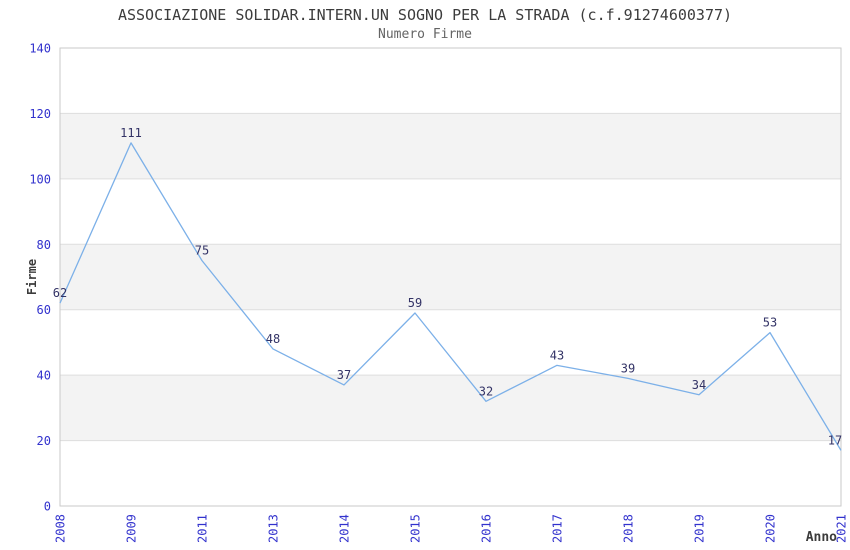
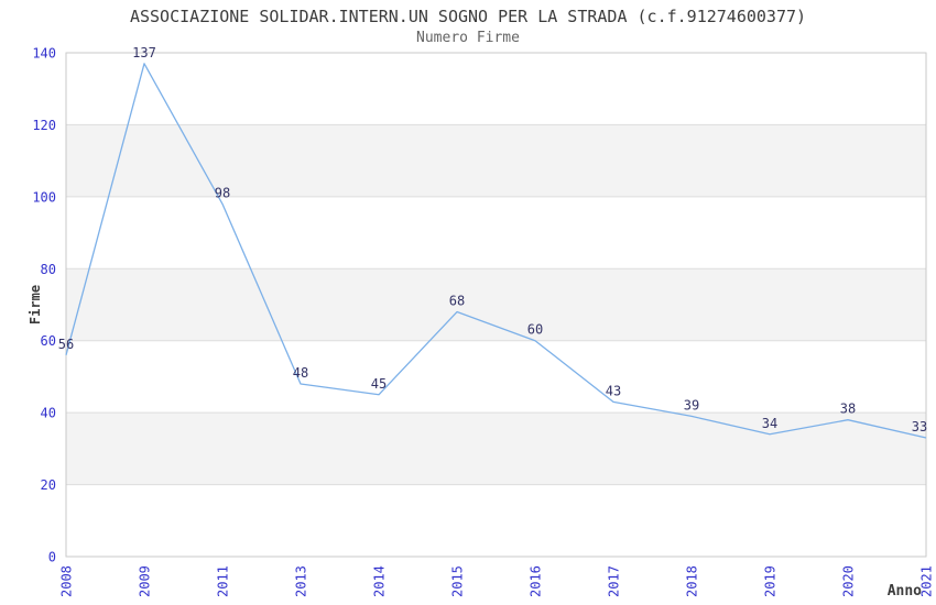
2008: 62 -> 56
2009: 111 -> 137
2011: 75 -> 98
2014: 37 -> 45
2015: 59 -> 68
2016: 32 -> 60
2020: 53 -> 38
2021: 17 -> 33
